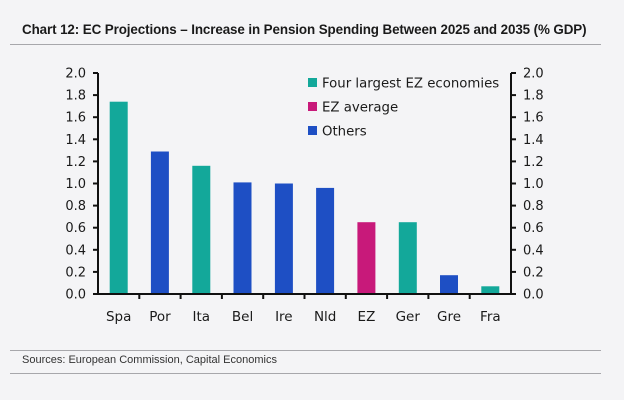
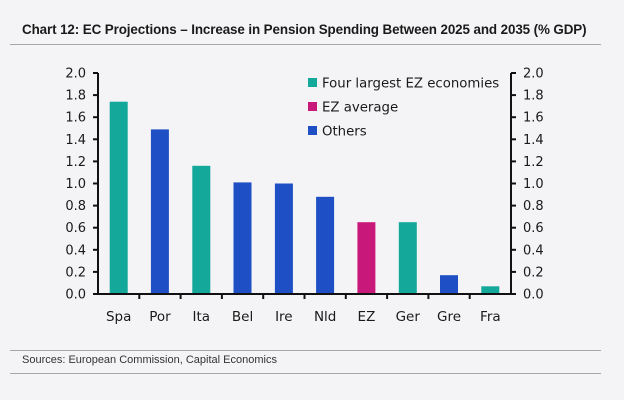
Por: 1.29 -> 1.49
Nld: 0.96 -> 0.88
